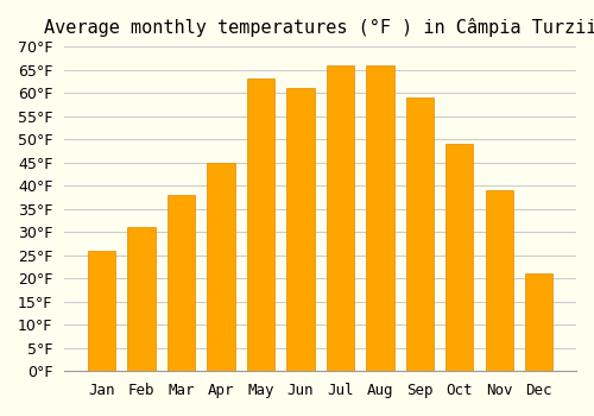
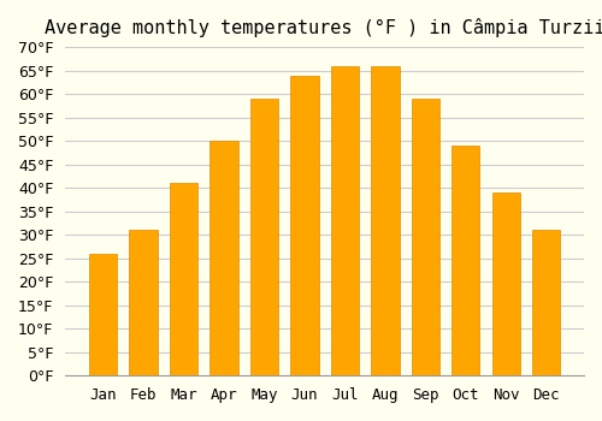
Mar: 38°F -> 41°F
Apr: 45°F -> 50°F
May: 63°F -> 59°F
Jun: 61°F -> 64°F
Dec: 21°F -> 31°F
